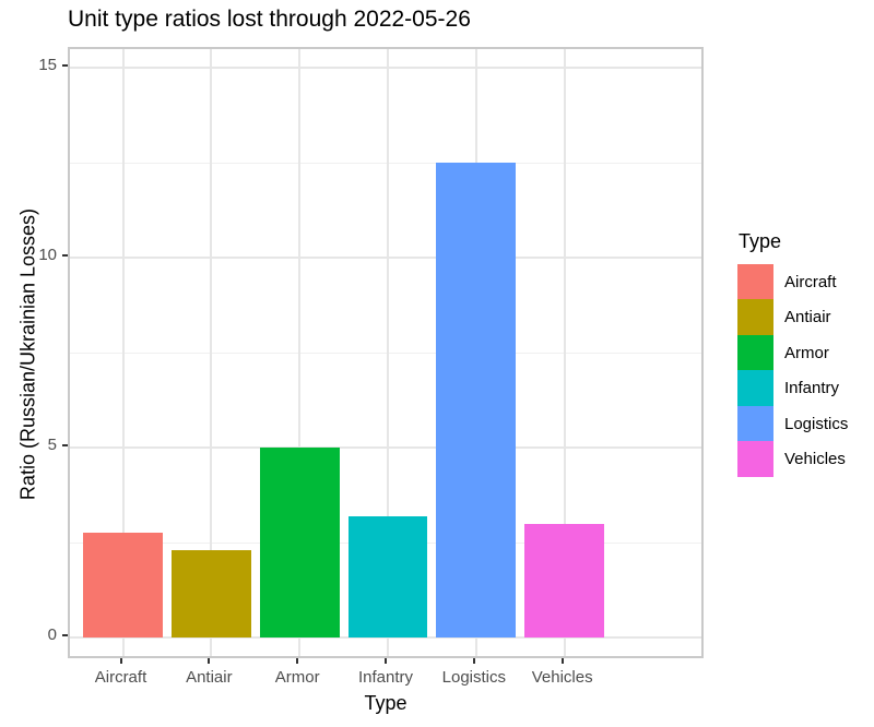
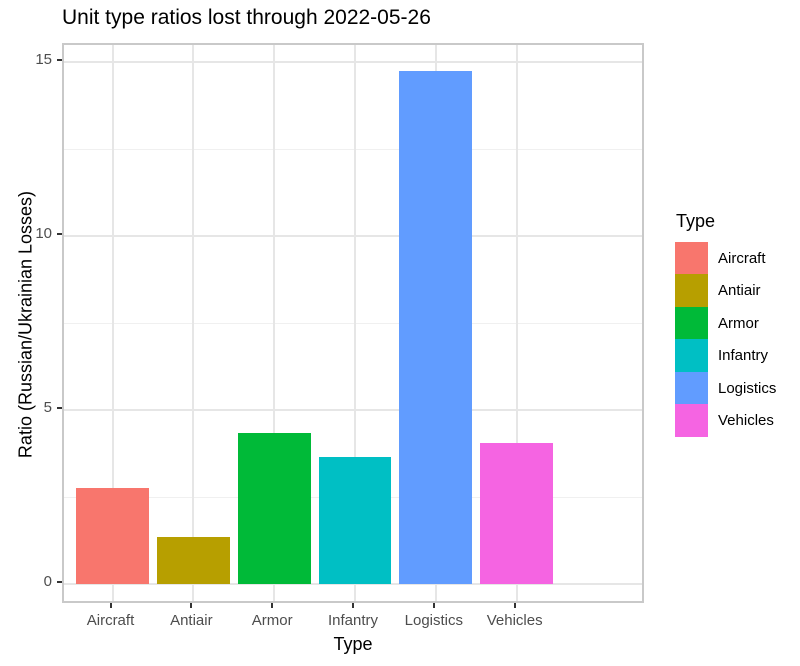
Antiair: 2.3 -> 1.4
Armor: 5.0 -> 4.3
Infantry: 3.2 -> 3.6
Logistics: 12.5 -> 14.8
Vehicles: 3.0 -> 4.0
